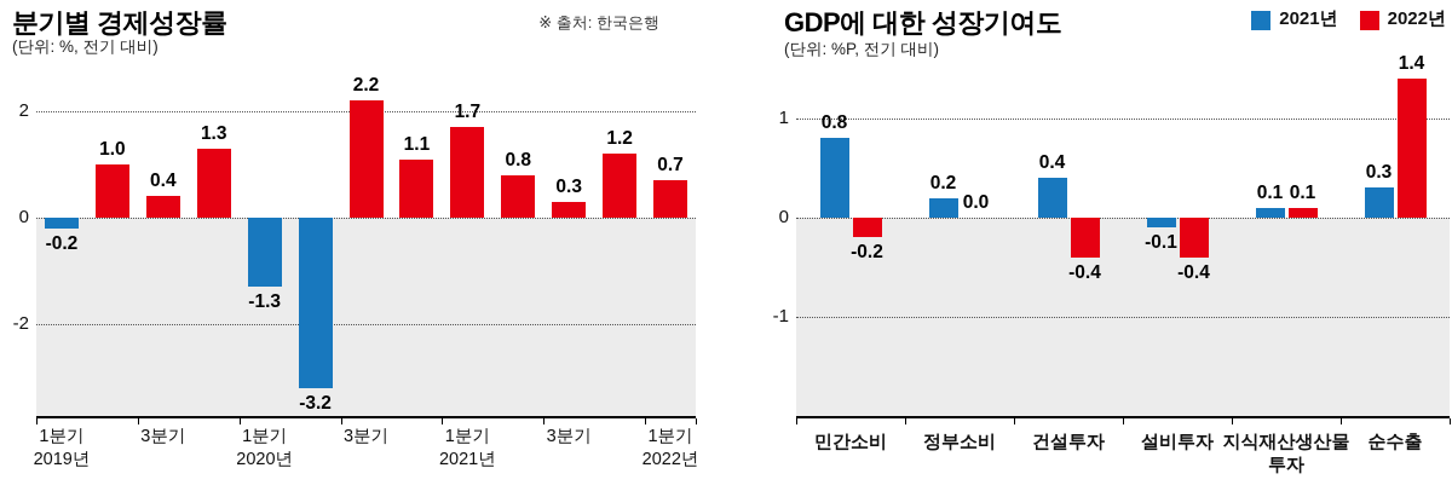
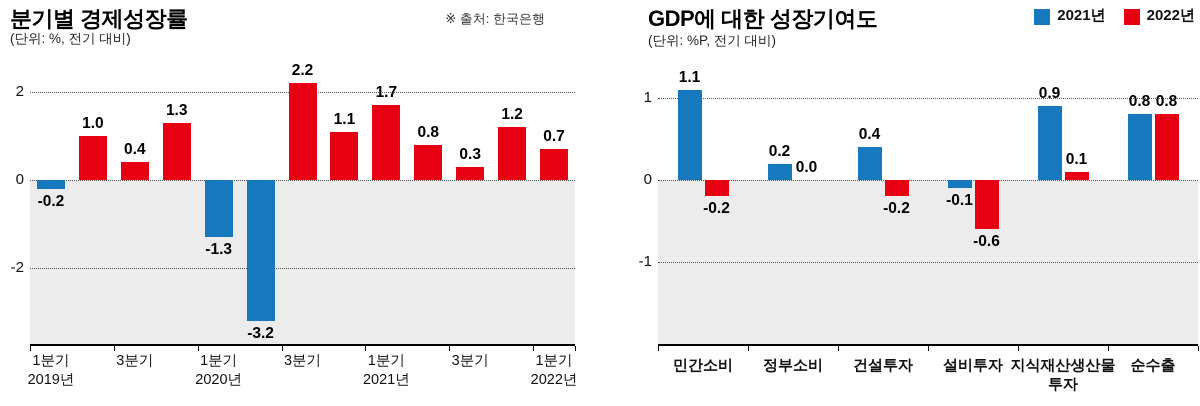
GDP에 대한 성장기여도/2021년/민간소비: 0.8 -> 1.1
GDP에 대한 성장기여도/2022년/건설투자: -0.4 -> -0.2
GDP에 대한 성장기여도/2022년/설비투자: -0.4 -> -0.6
GDP에 대한 성장기여도/2021년/지식재산생산물 투자: 0.1 -> 0.9
GDP에 대한 성장기여도/2021년/순수출: 0.3 -> 0.8
GDP에 대한 성장기여도/2022년/순수출: 1.4 -> 0.8
